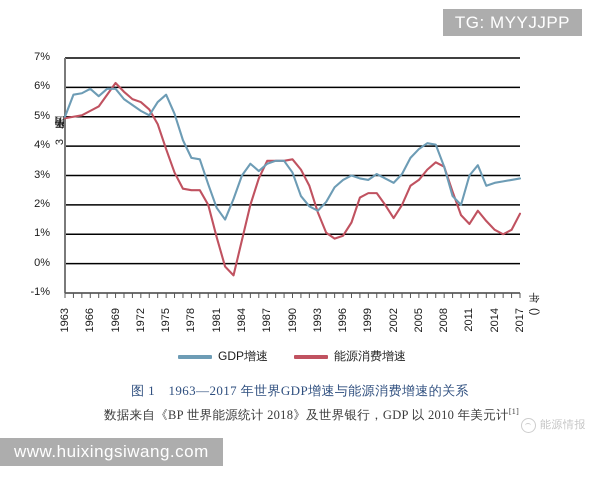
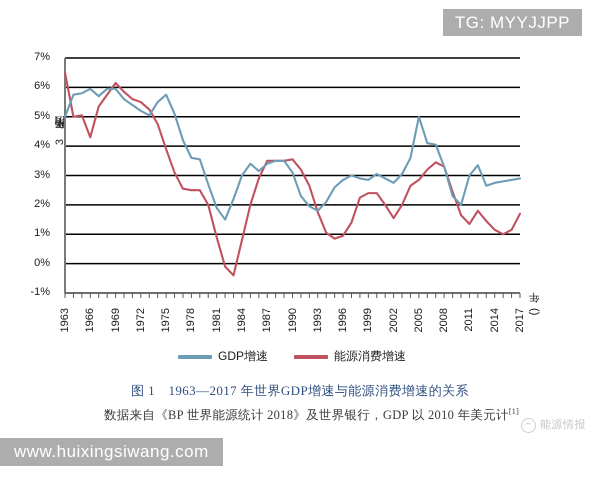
能源消费增速/1963: 5.0% -> 6.5%
能源消费增速/1966: 5.2% -> 4.3%
GDP增速/2005: 3.9% -> 5.0%
